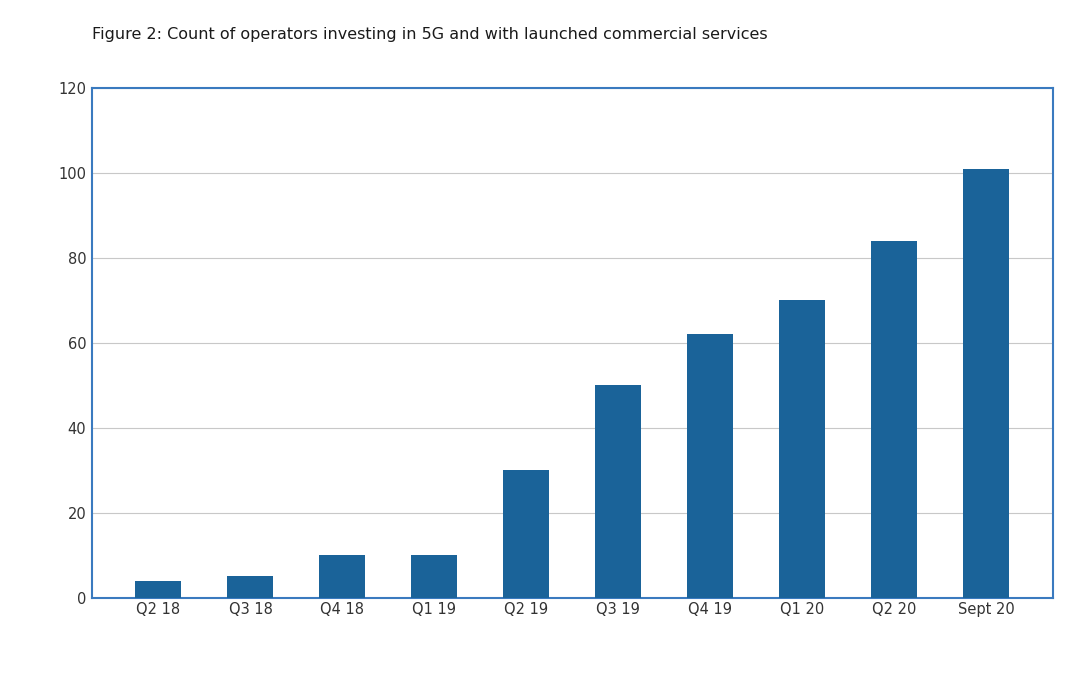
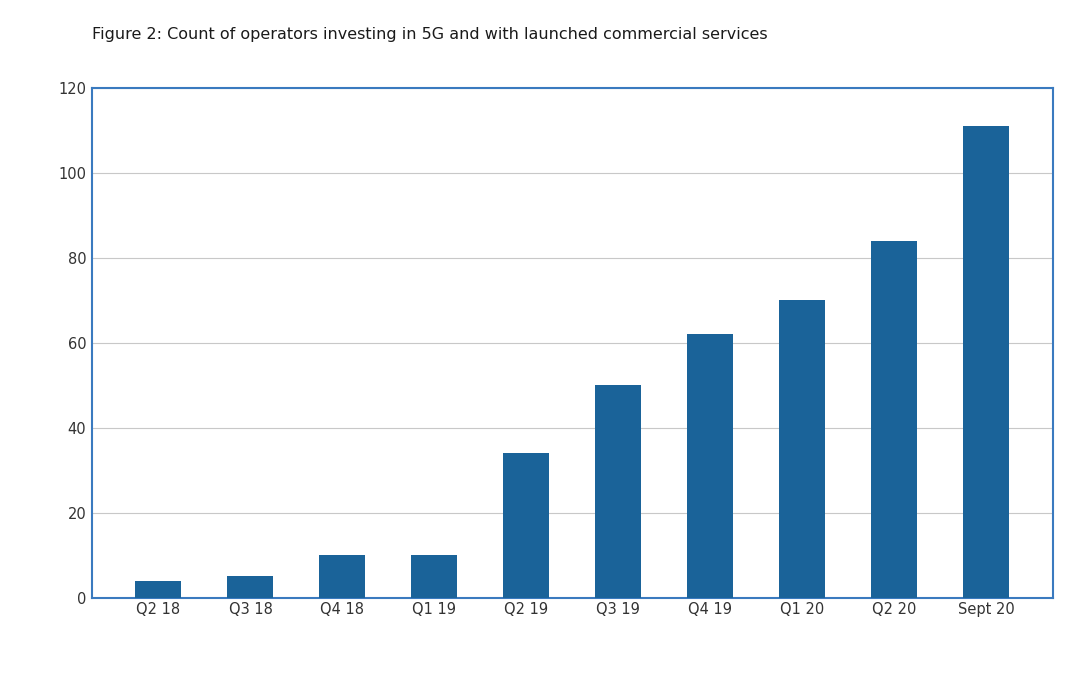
Q2 19: 30 -> 34
Sept 20: 101 -> 111
